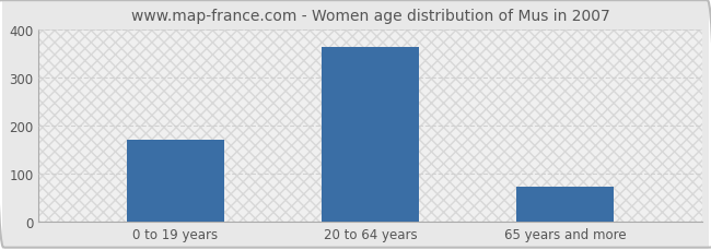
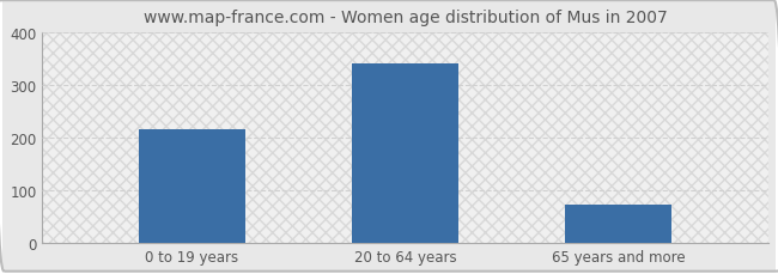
0 to 19 years: 170 -> 215
20 to 64 years: 362 -> 340
